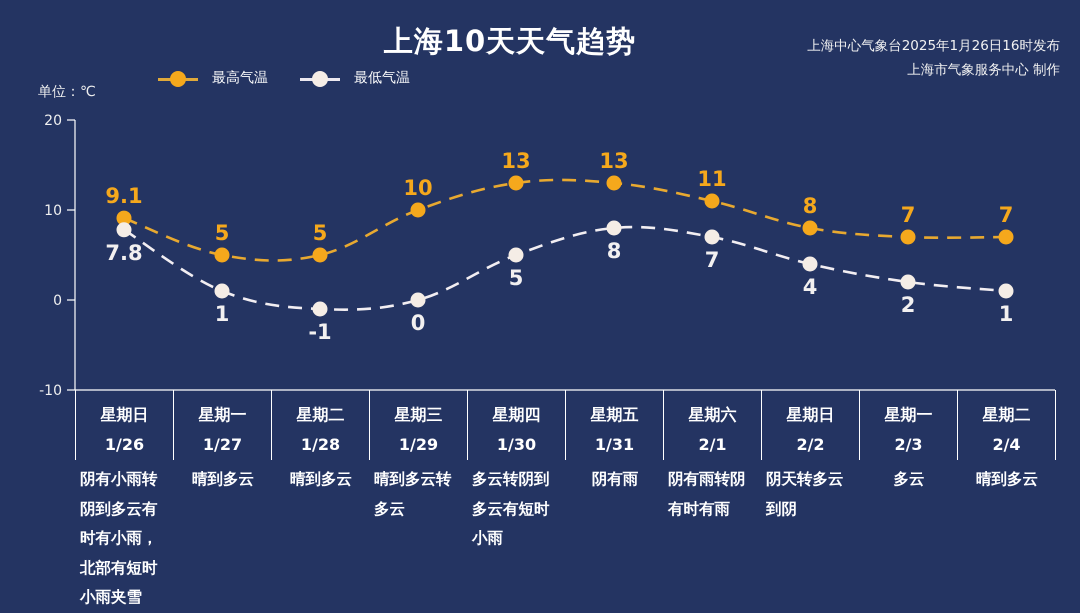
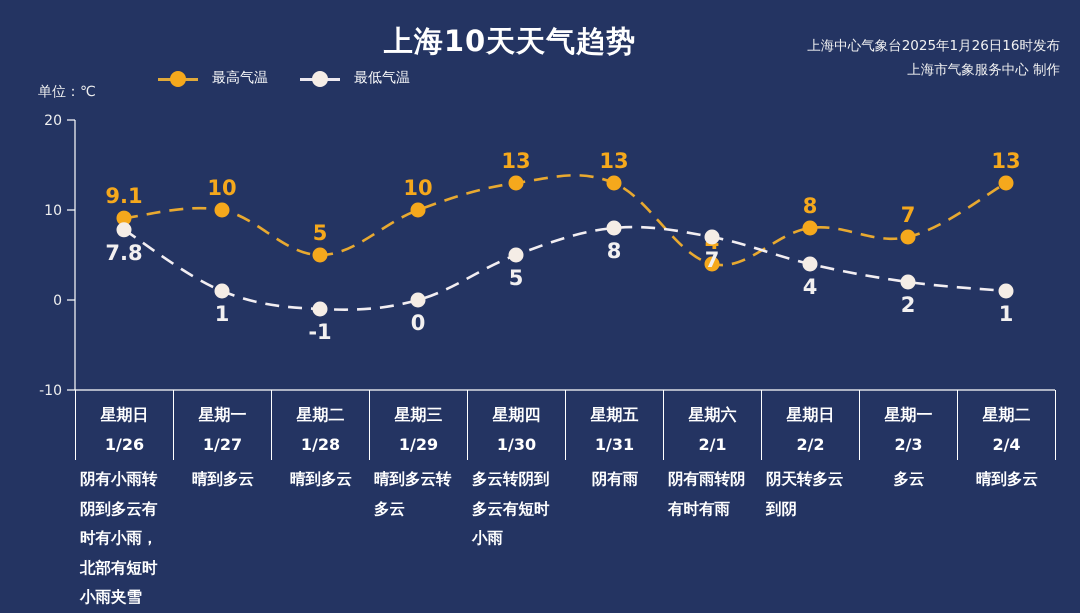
最高气温/1/27: 5 -> 10
最高气温/2/1: 11 -> 4
最高气温/2/4: 7 -> 13
